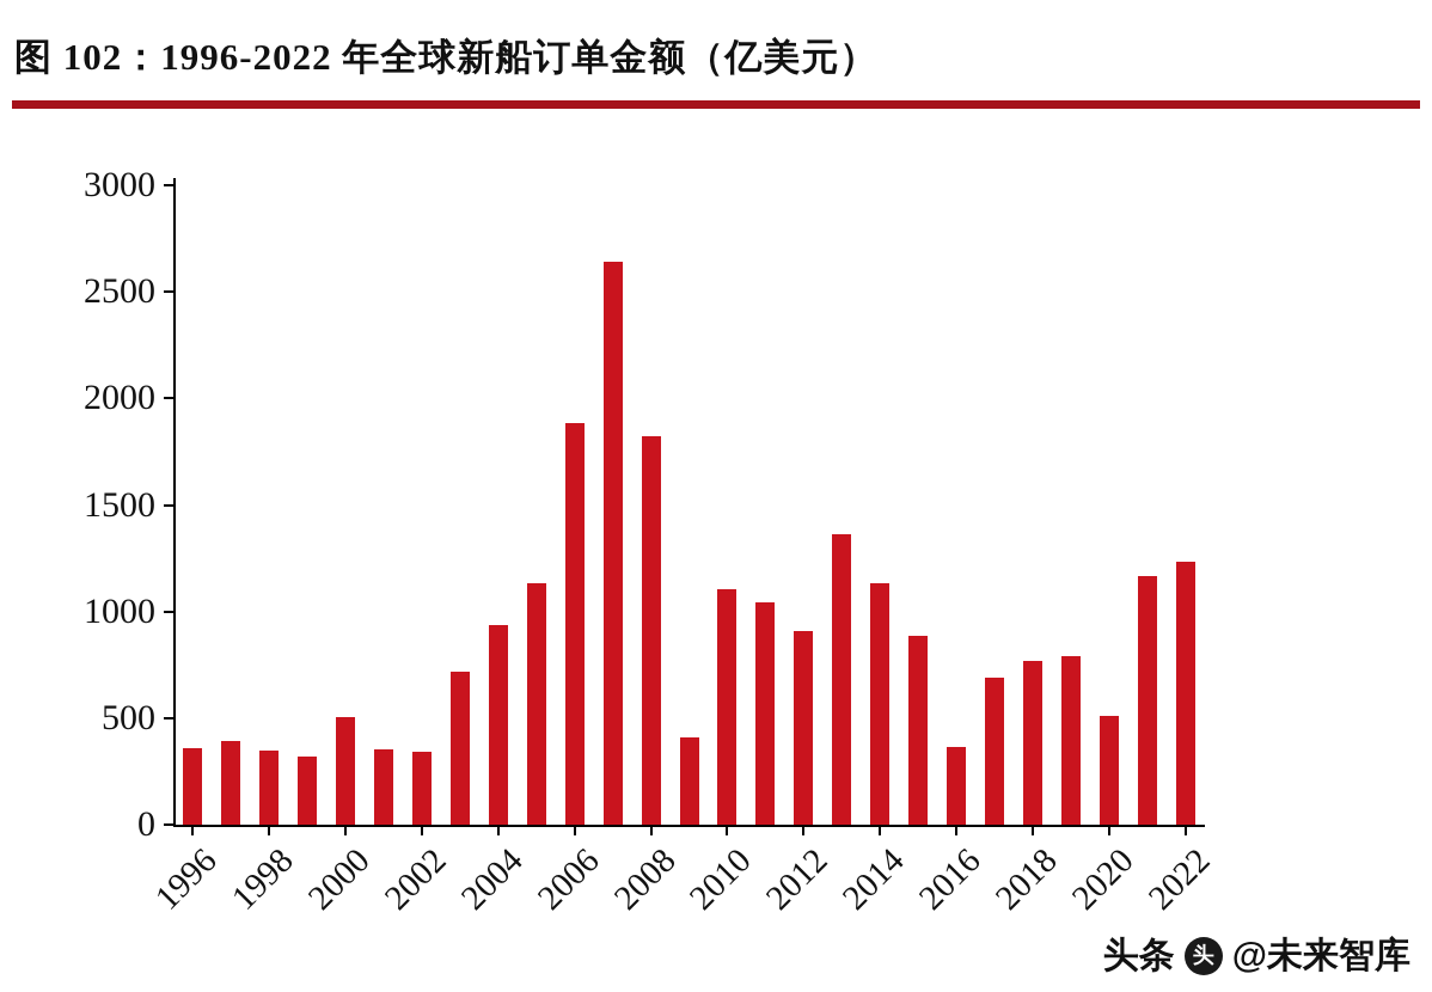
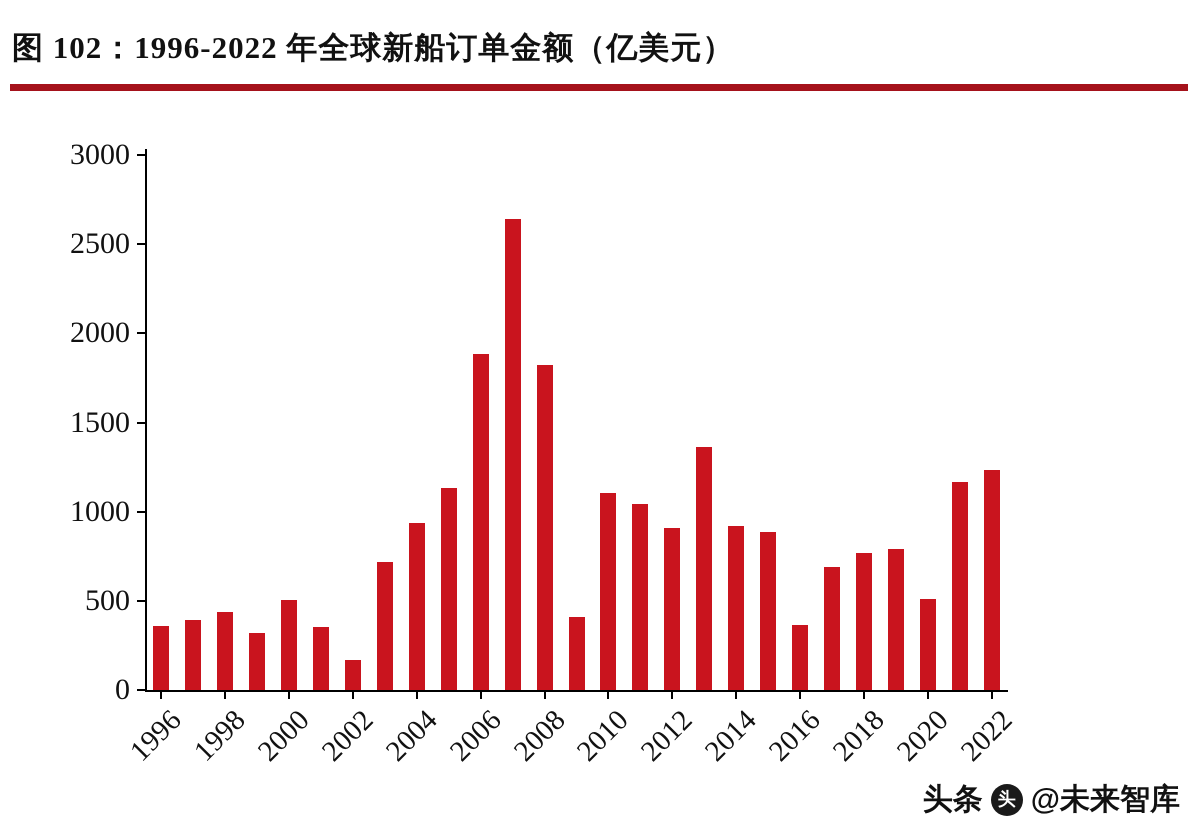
1998: 340 -> 440
2002: 340 -> 170
2014: 1140 -> 920
